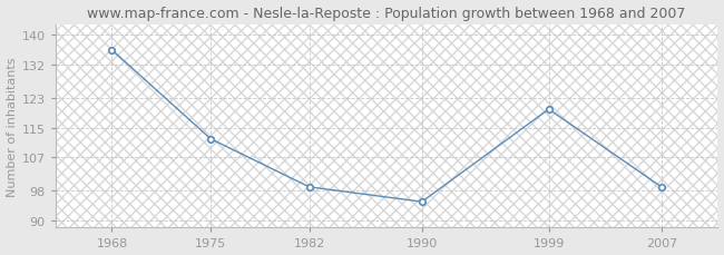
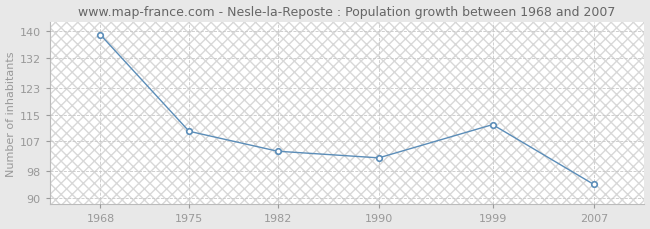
1968: 136 -> 139
1975: 112 -> 110
1982: 99 -> 104
1990: 95 -> 102
1999: 120 -> 112
2007: 99 -> 94
